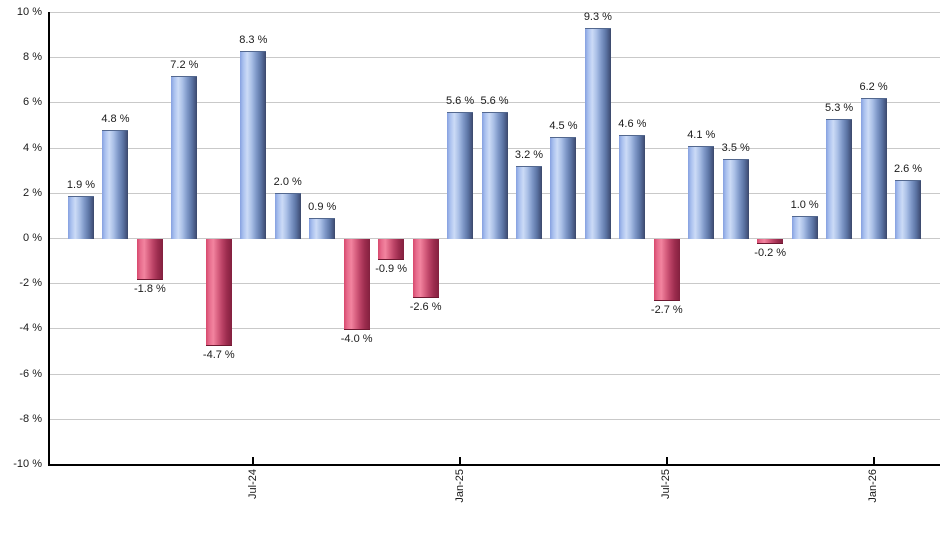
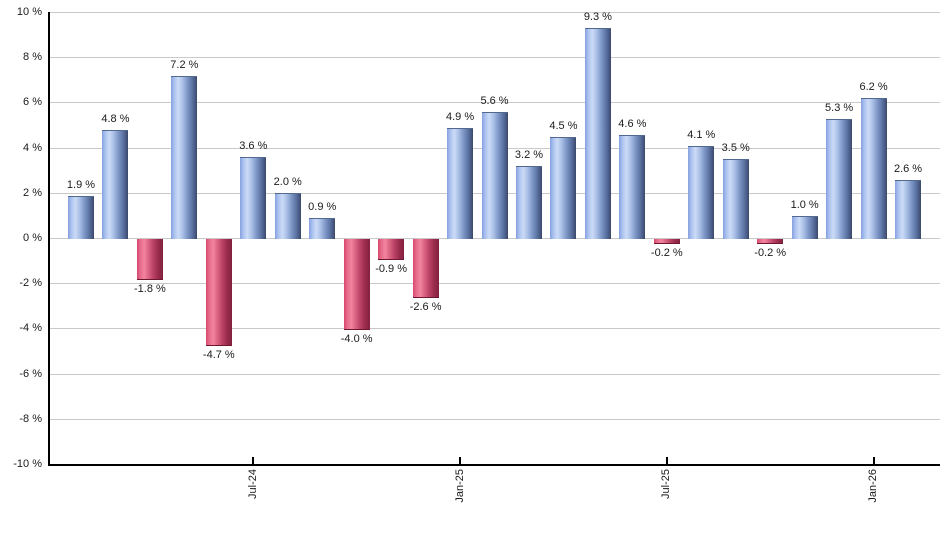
Jul-24: 8.3 -> 3.6
Jan-25: 5.6 -> 4.9
Jul-25: -2.7 -> -0.2
